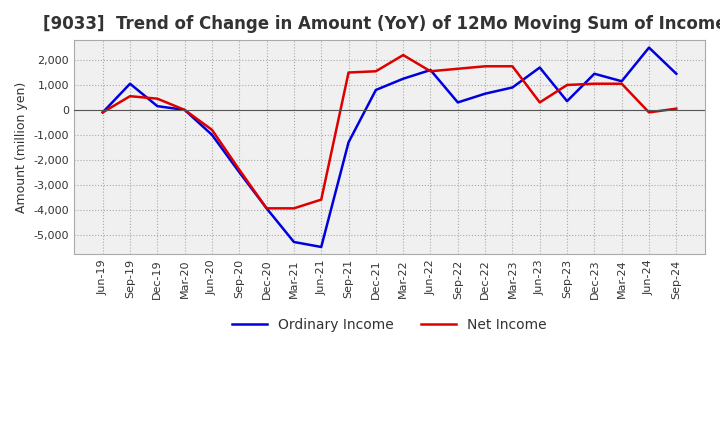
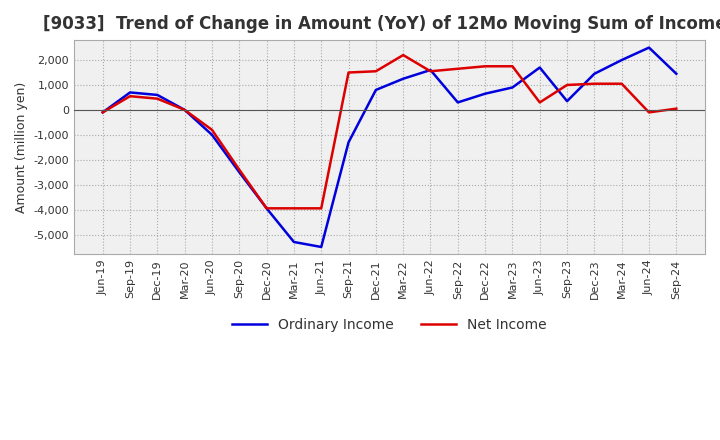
Ordinary Income/Sep-19: 1,050 -> 700
Ordinary Income/Dec-19: 150 -> 600
Net Income/Jun-21: -3,600 -> -3,950
Ordinary Income/Mar-24: 1,150 -> 2,000
